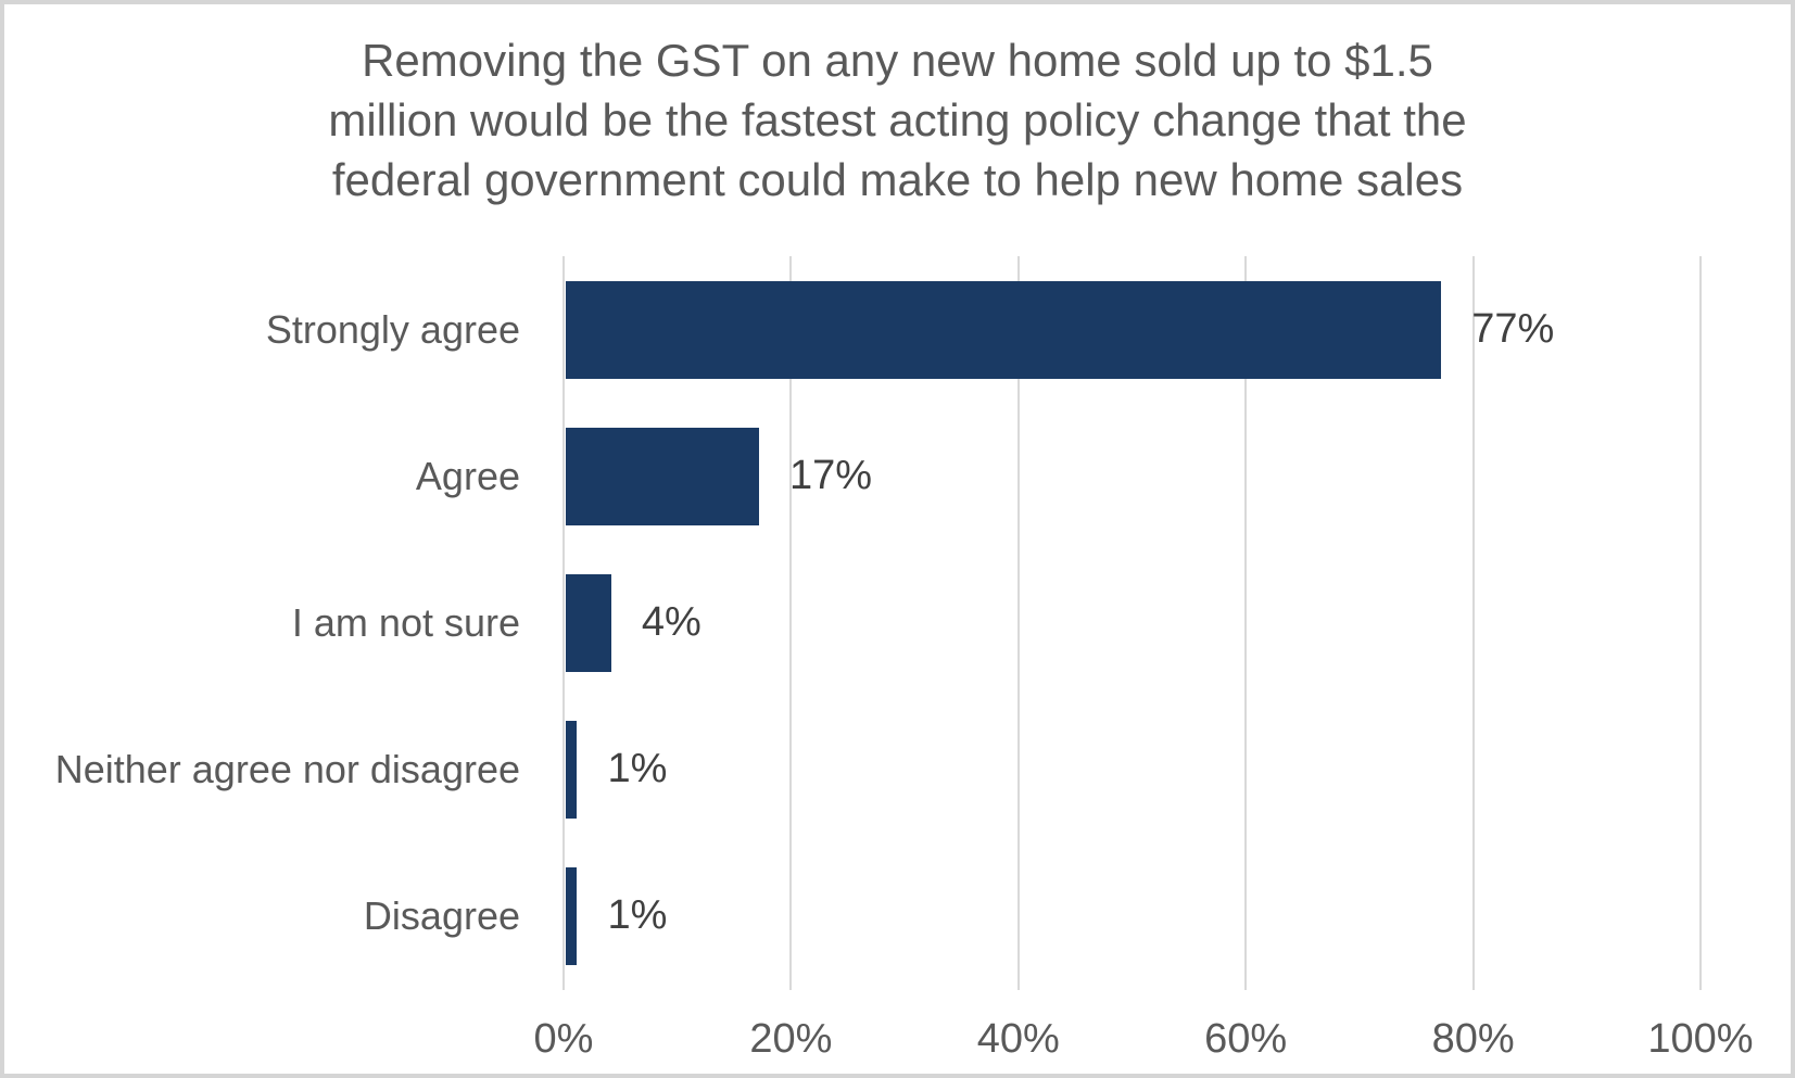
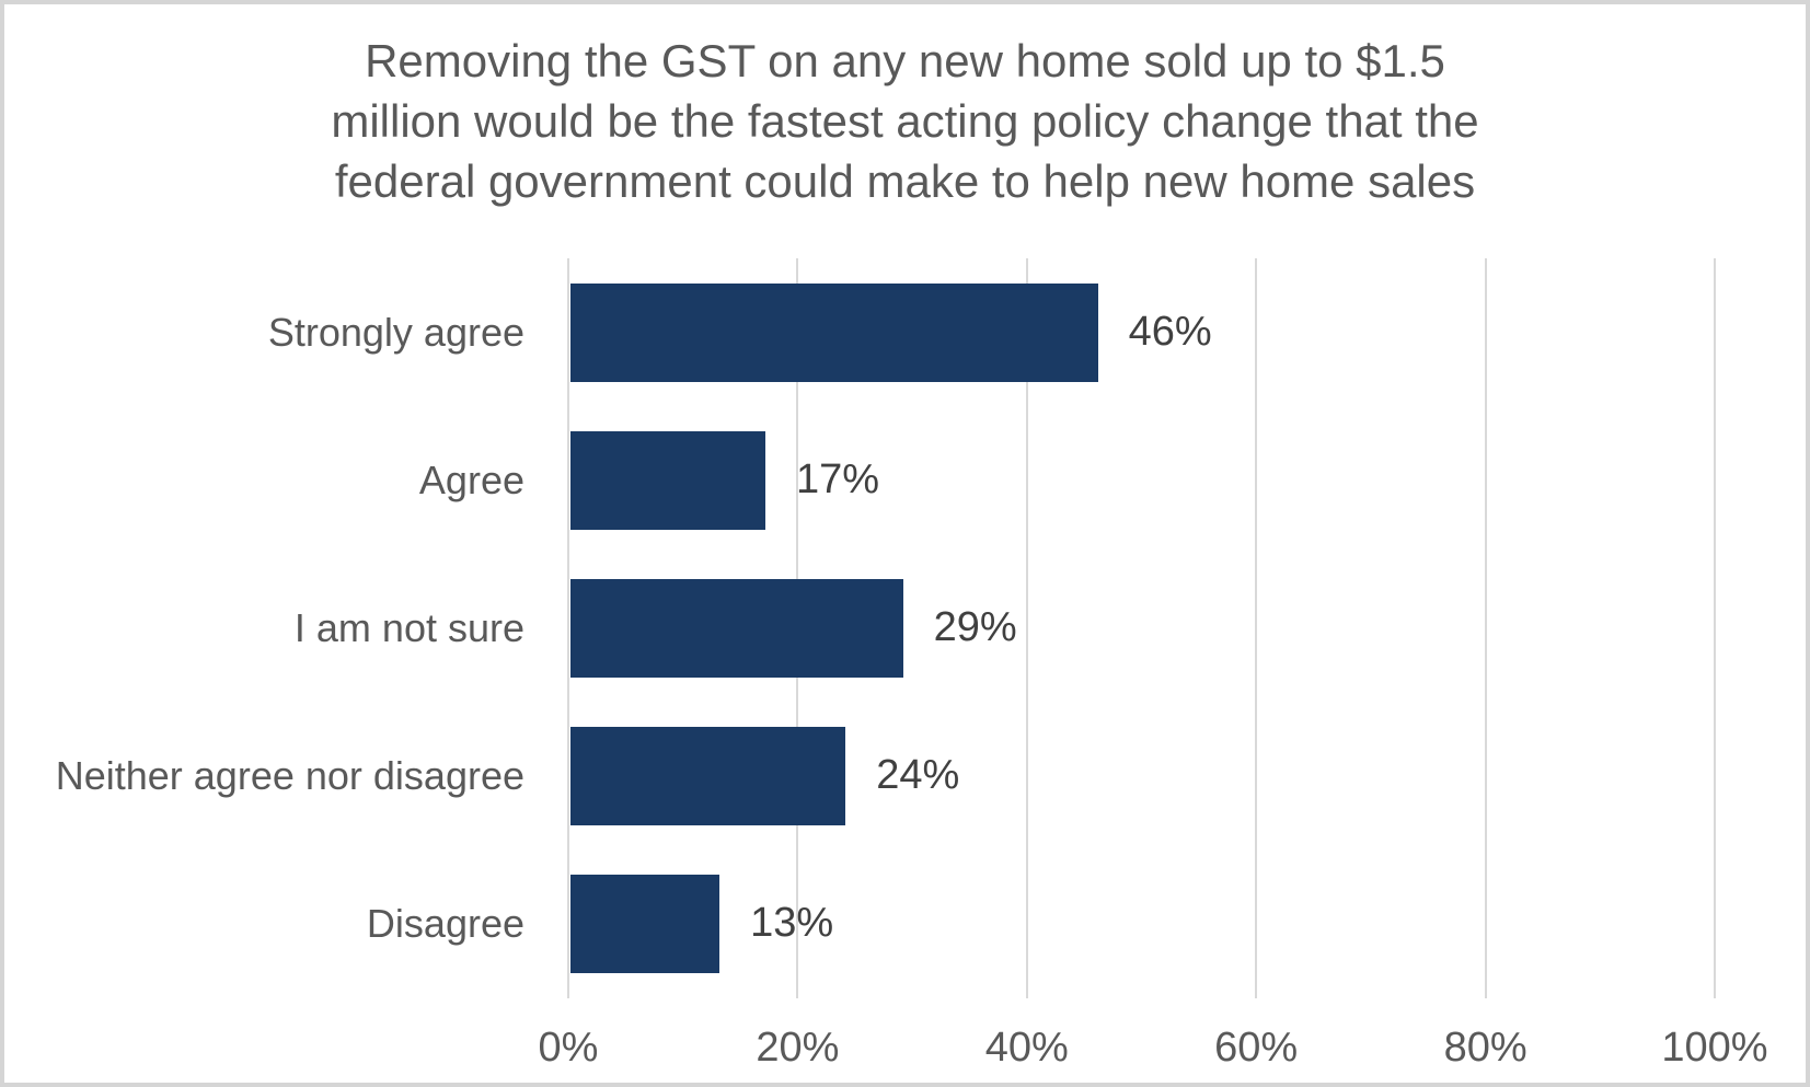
Strongly agree: 77% -> 46%
I am not sure: 4% -> 29%
Neither agree nor disagree: 1% -> 24%
Disagree: 1% -> 13%
